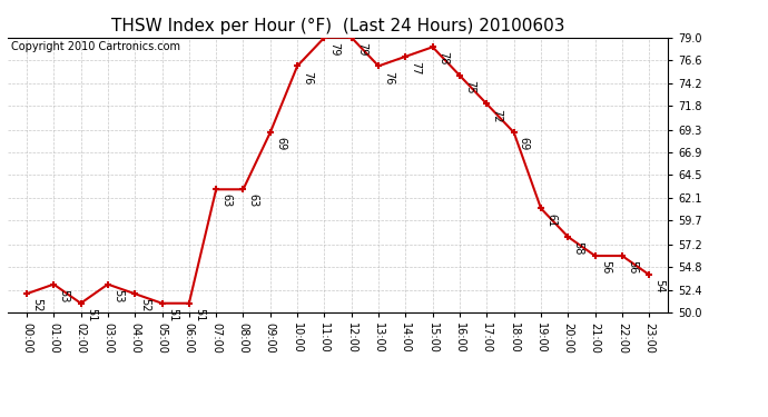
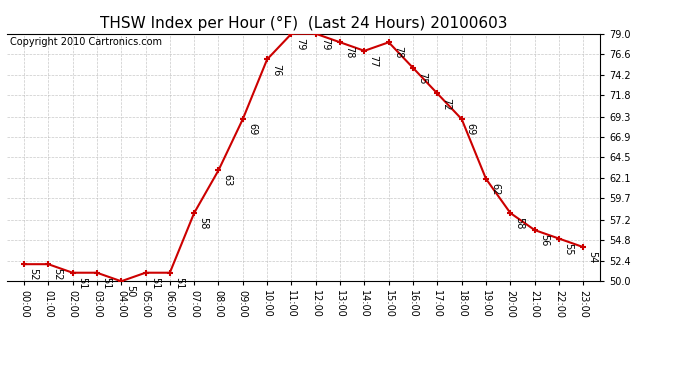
01:00: 53 -> 52
03:00: 53 -> 51
04:00: 52 -> 50
07:00: 63 -> 58
13:00: 76 -> 78
19:00: 61 -> 62
22:00: 56 -> 55
